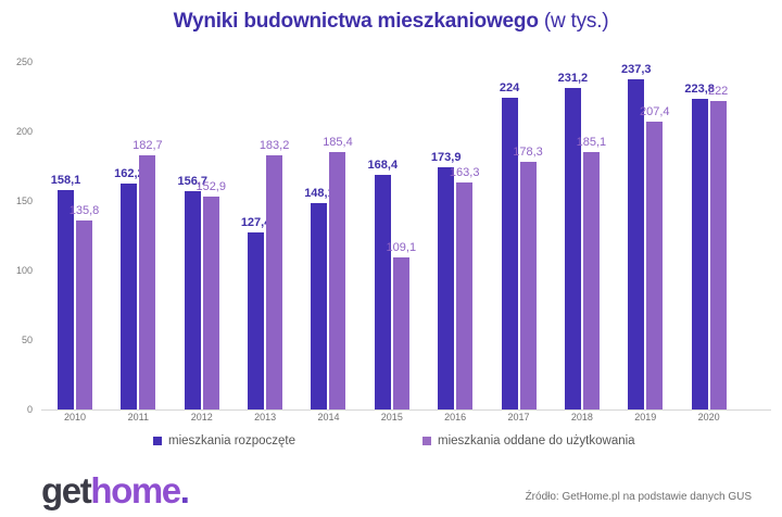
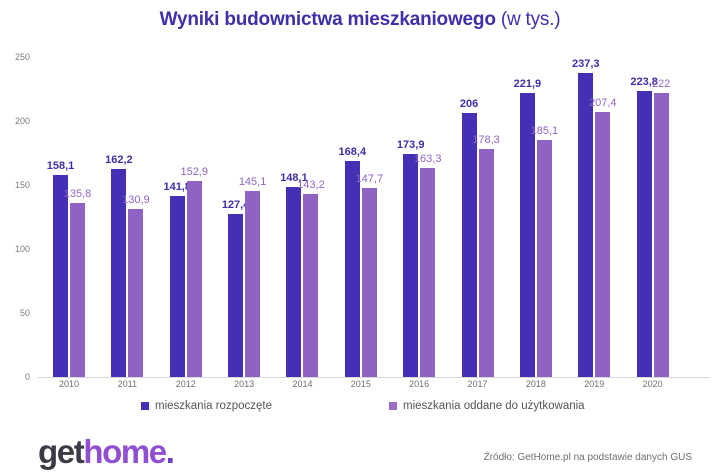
mieszkania oddane do użytkowania/2011: 182,7 -> 130,9
mieszkania rozpoczęte/2012: 156,7 -> 141,8
mieszkania oddane do użytkowania/2013: 183,2 -> 145,1
mieszkania oddane do użytkowania/2014: 185,4 -> 143,2
mieszkania oddane do użytkowania/2015: 109,1 -> 147,7
mieszkania rozpoczęte/2017: 224 -> 206
mieszkania rozpoczęte/2018: 231,2 -> 221,9
